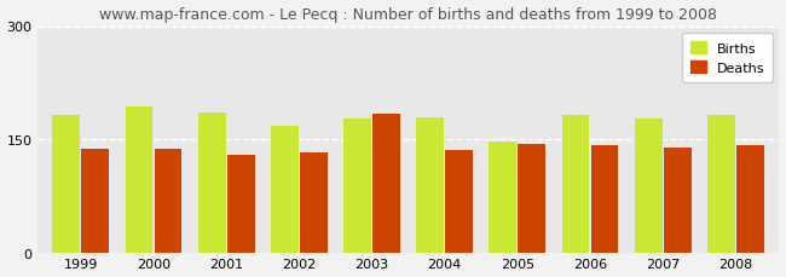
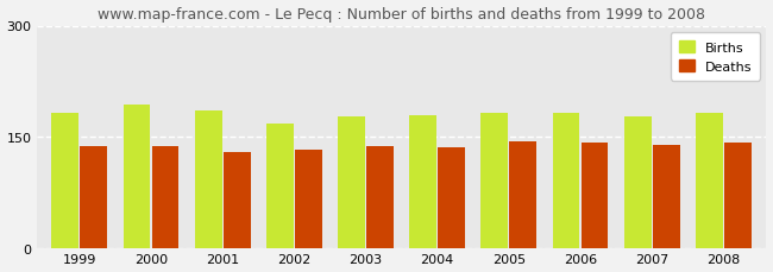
Deaths/2003: 184 -> 138
Births/2005: 148 -> 183
